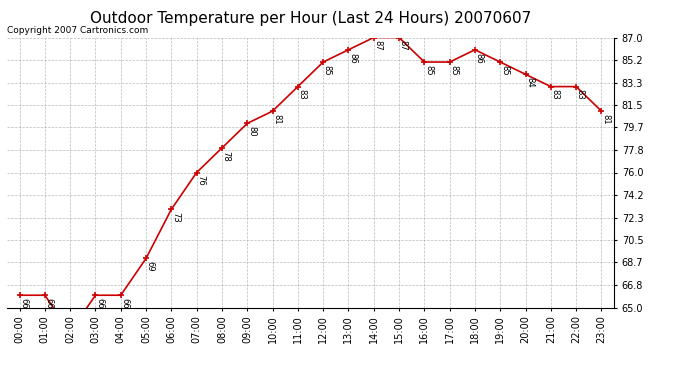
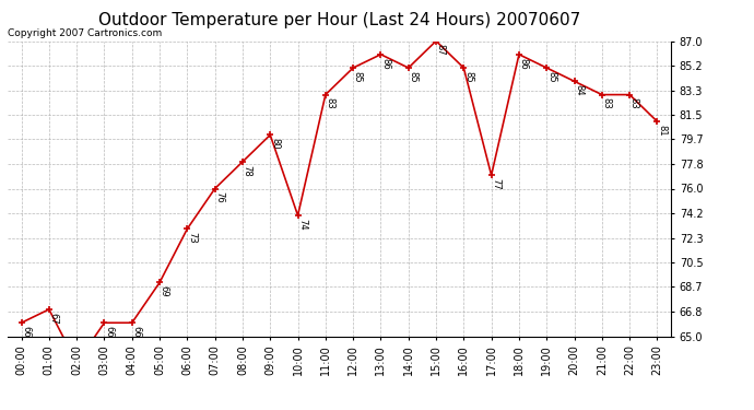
01:00: 66 -> 67
10:00: 81 -> 74
14:00: 87 -> 85
17:00: 85 -> 77
